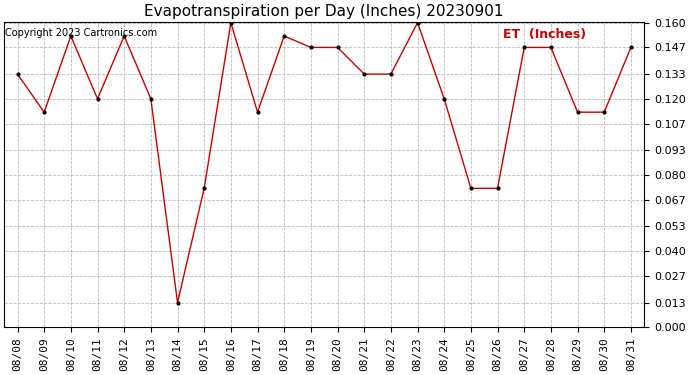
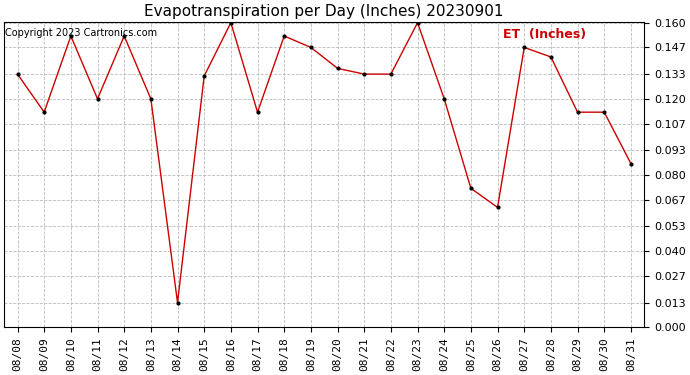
08/15: 0.073 -> 0.132
08/20: 0.147 -> 0.136
08/26: 0.073 -> 0.063
08/28: 0.147 -> 0.142
08/31: 0.147 -> 0.086
